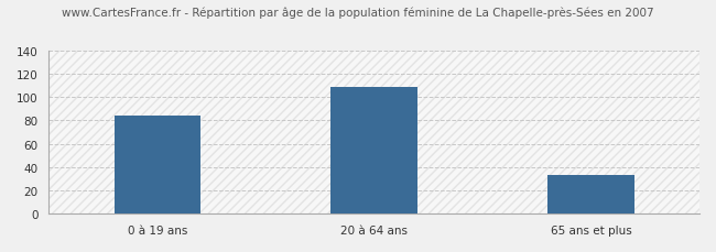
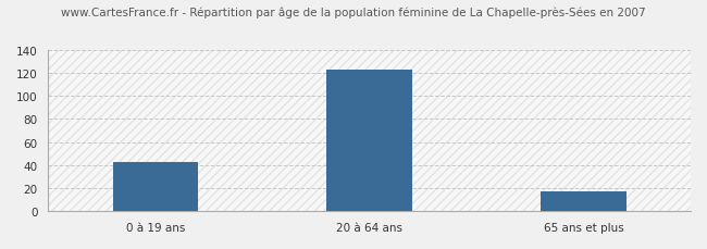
0 à 19 ans: 84 -> 43
20 à 64 ans: 109 -> 123
65 ans et plus: 33 -> 17
